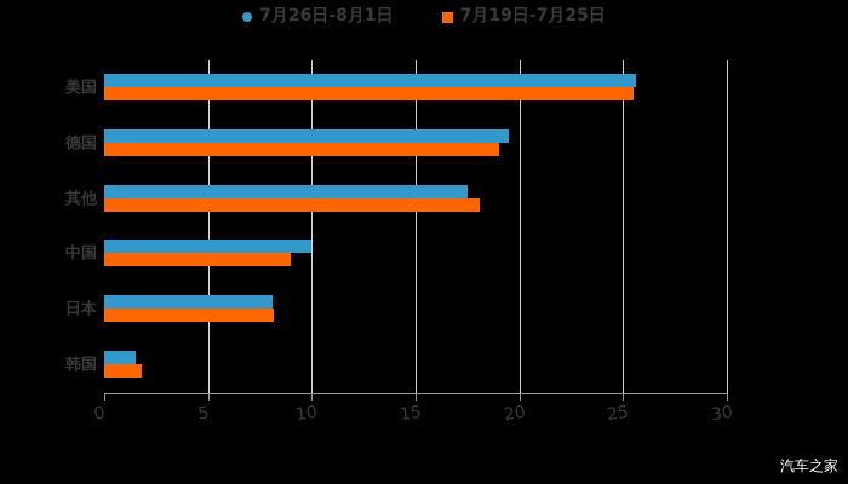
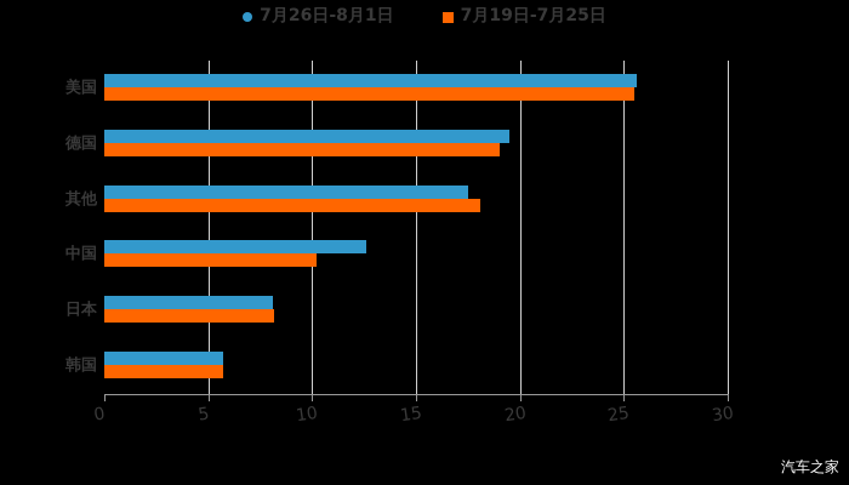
7月26日-8月1日/中国: 10.0 -> 12.6
7月19日-7月25日/中国: 9.0 -> 10.2
7月26日-8月1日/韩国: 1.5 -> 5.7
7月19日-7月25日/韩国: 1.8 -> 5.7
